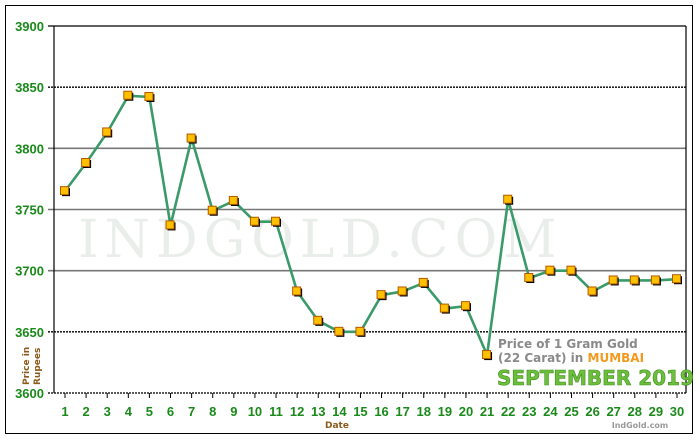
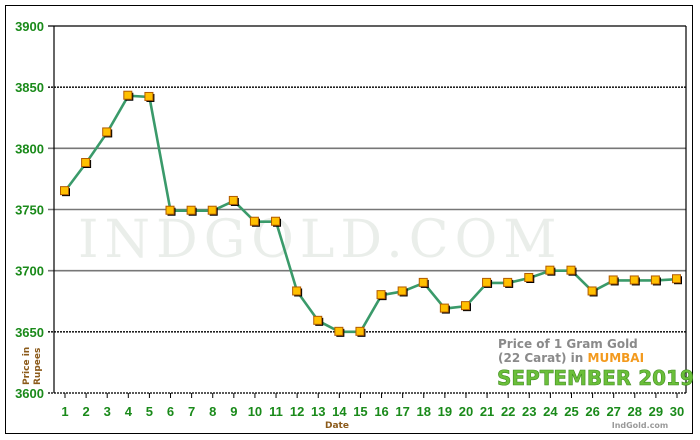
6: 3737 -> 3749
7: 3808 -> 3749
21: 3631 -> 3690
22: 3758 -> 3690
